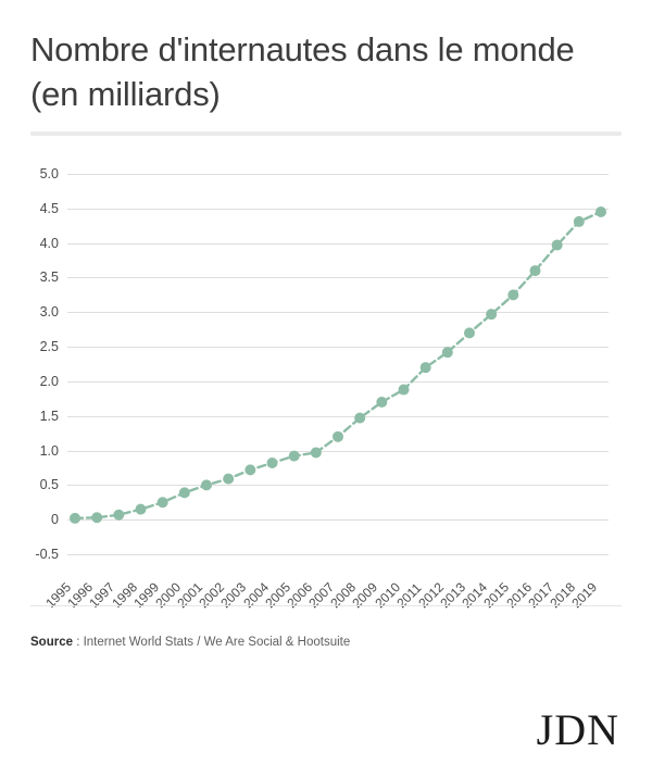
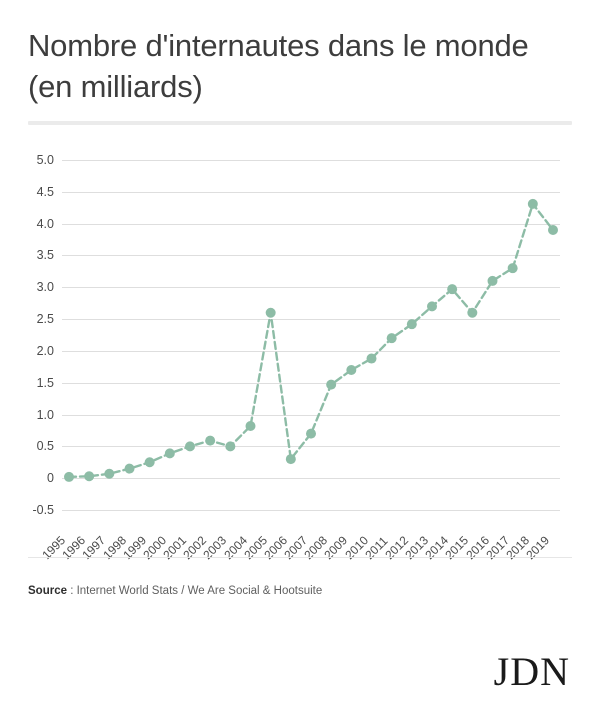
2003: 0.7 -> 0.5
2005: 0.9 -> 2.6
2006: 1.0 -> 0.3
2007: 1.2 -> 0.7
2015: 3.2 -> 2.6
2016: 3.6 -> 3.1
2017: 4.0 -> 3.3
2019: 4.5 -> 3.9
